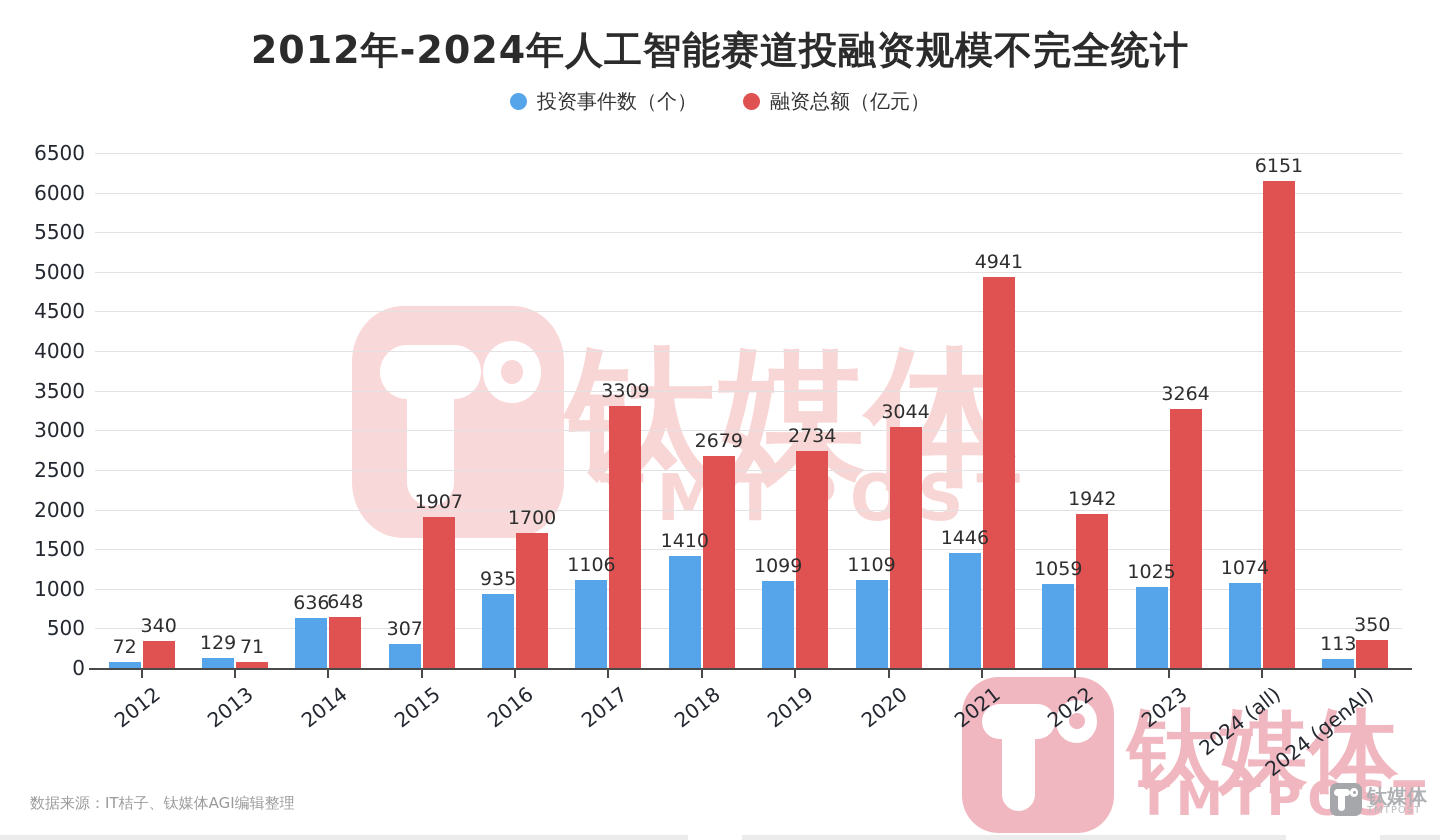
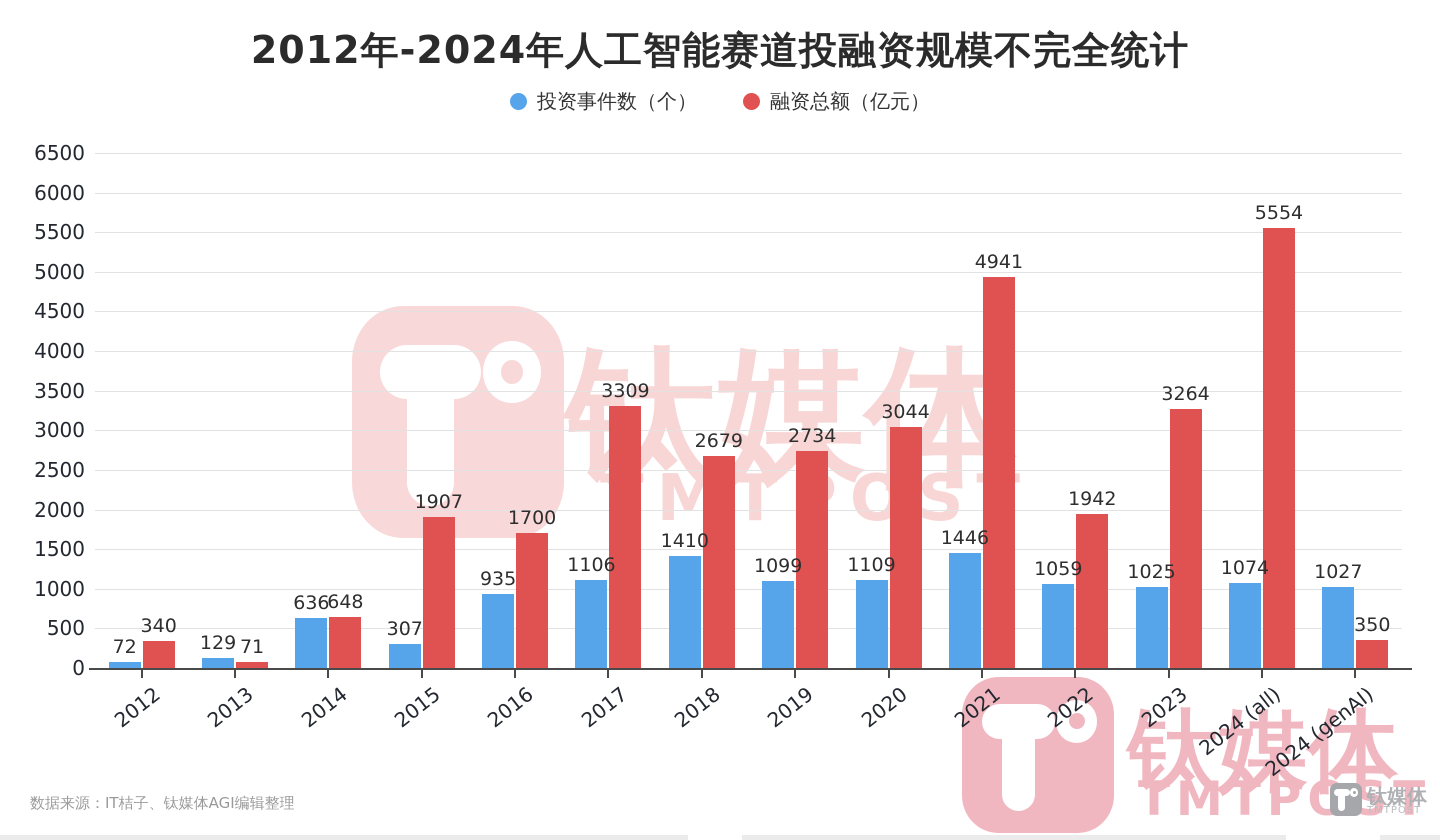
融资总额（亿元）/2024 (all): 6151 -> 5554
投资事件数（个）/2024 (genAI): 113 -> 1027
